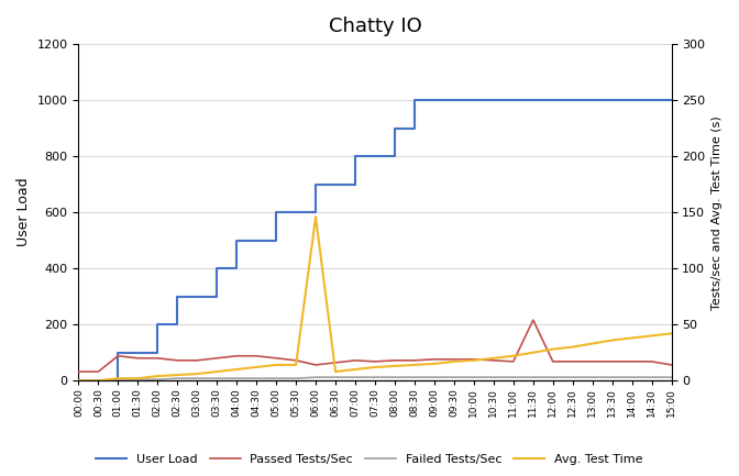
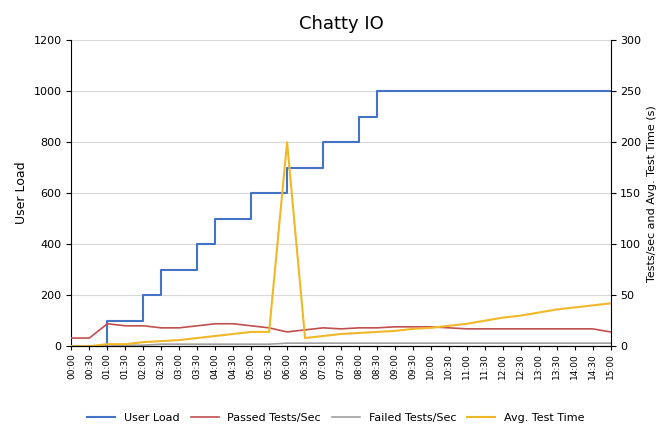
Avg. Test Time/06:00: 146 -> 200
Passed Tests/Sec/11:30: 54 -> 17
